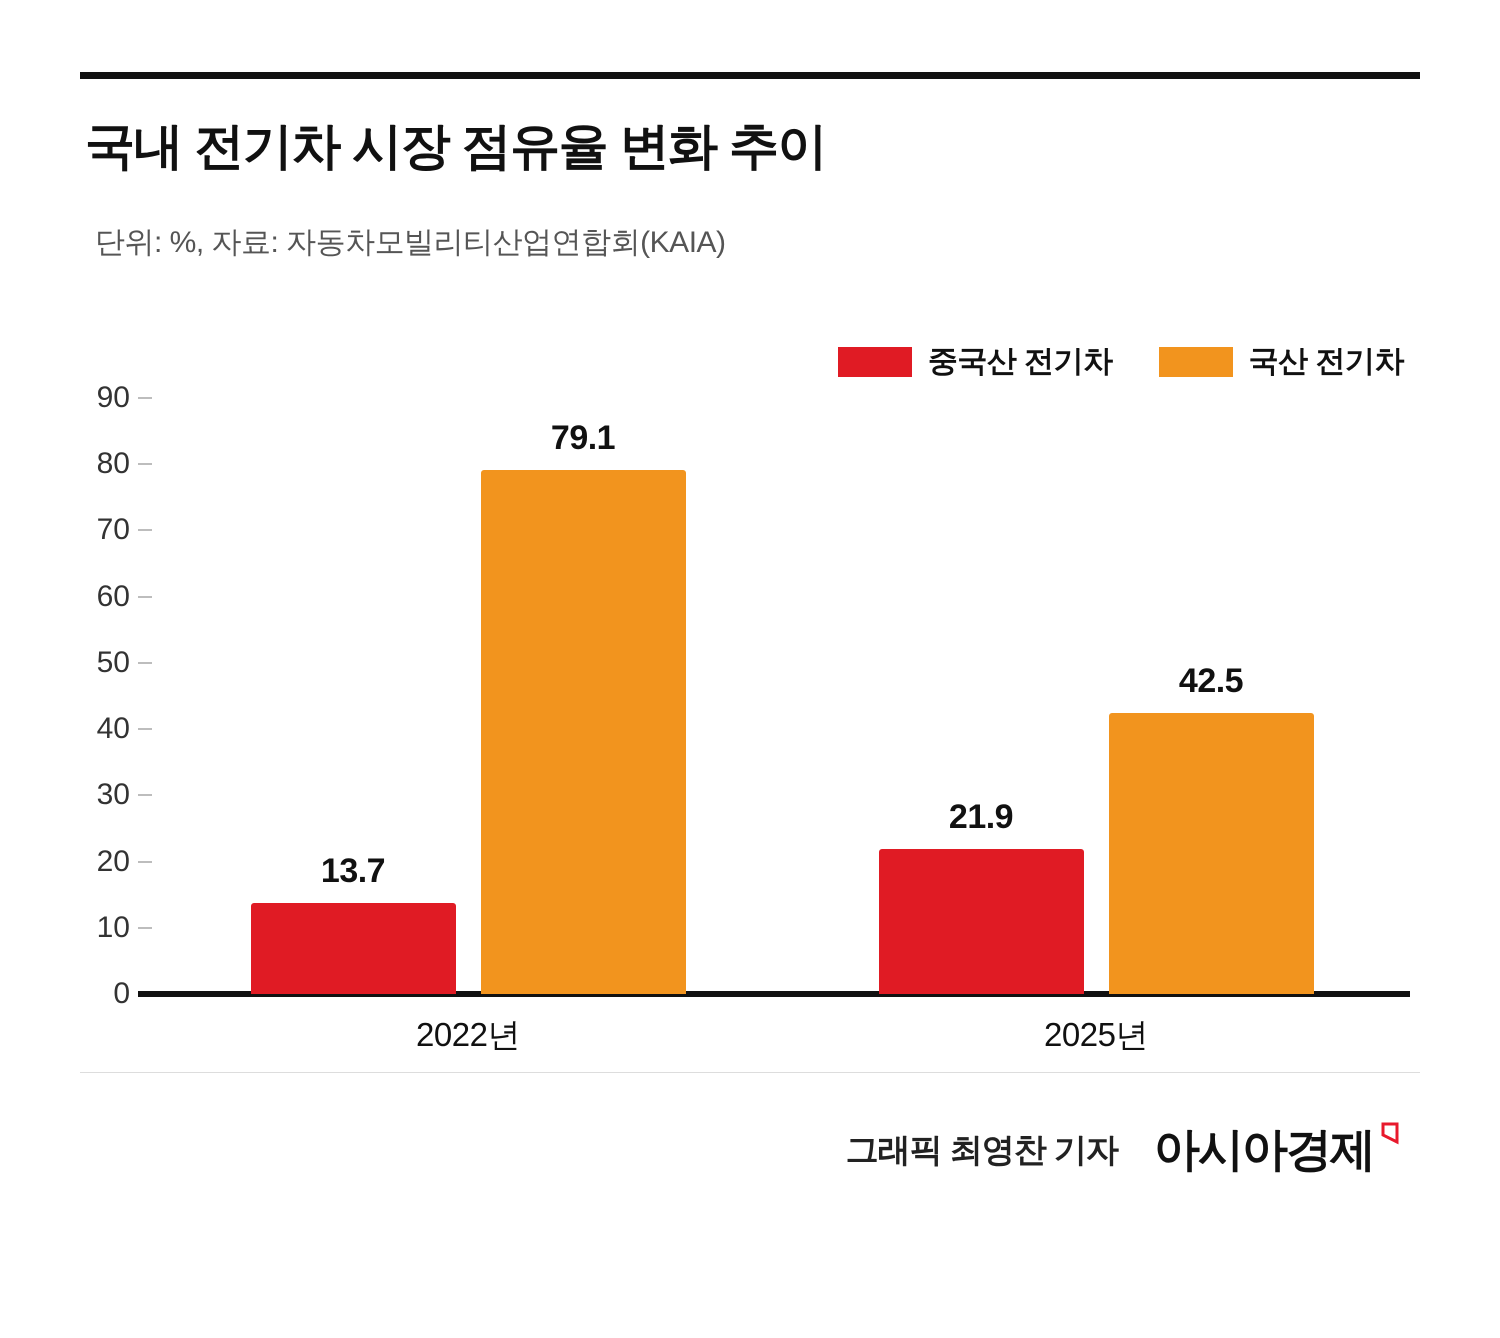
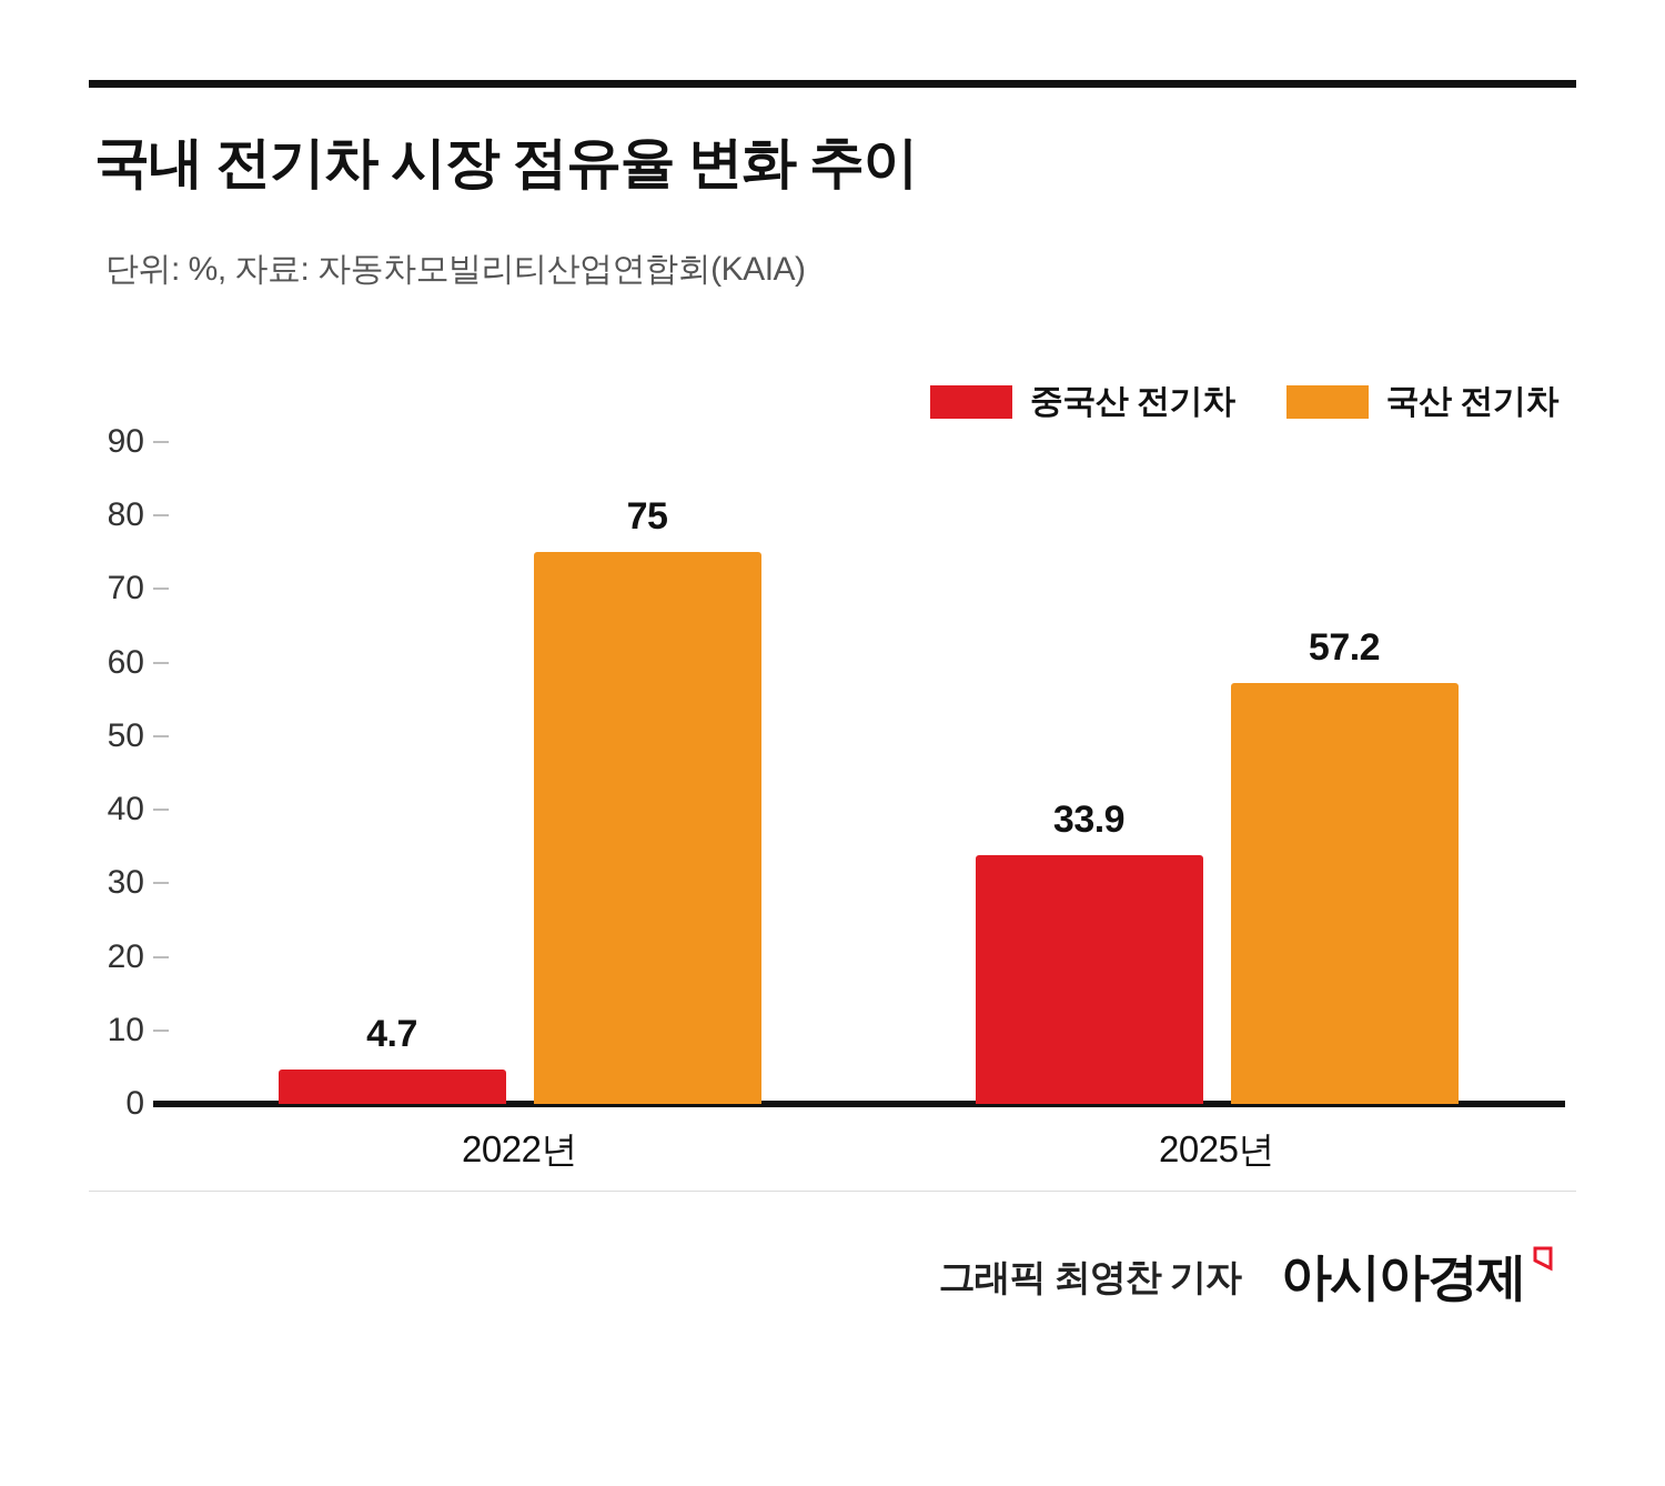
중국산 전기차/2022년: 13.7 -> 4.7
국산 전기차/2022년: 79.1 -> 75
중국산 전기차/2025년: 21.9 -> 33.9
국산 전기차/2025년: 42.5 -> 57.2
